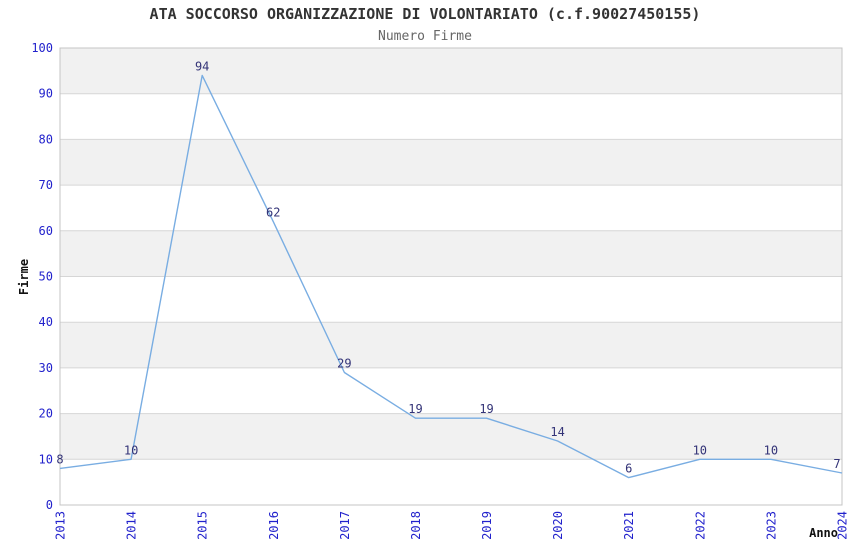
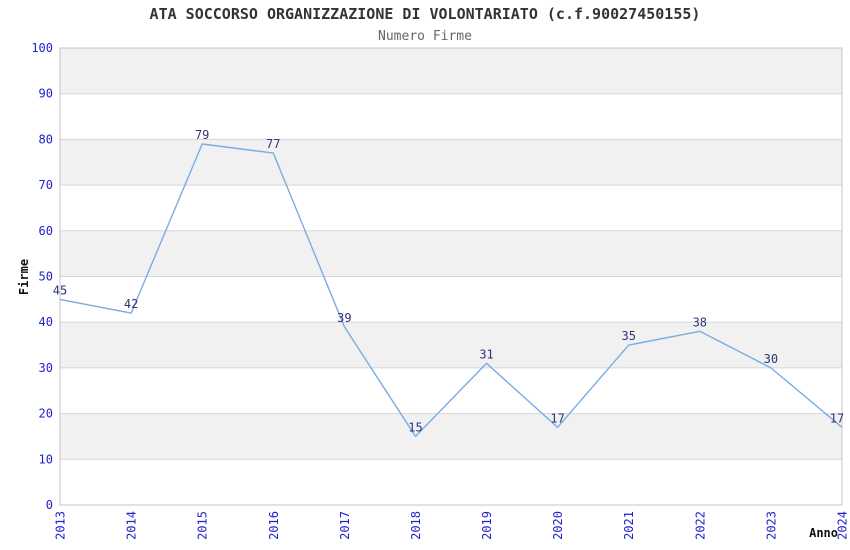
2013: 8 -> 45
2014: 10 -> 42
2015: 94 -> 79
2016: 62 -> 77
2017: 29 -> 39
2018: 19 -> 15
2019: 19 -> 31
2020: 14 -> 17
2021: 6 -> 35
2022: 10 -> 38
2023: 10 -> 30
2024: 7 -> 17
